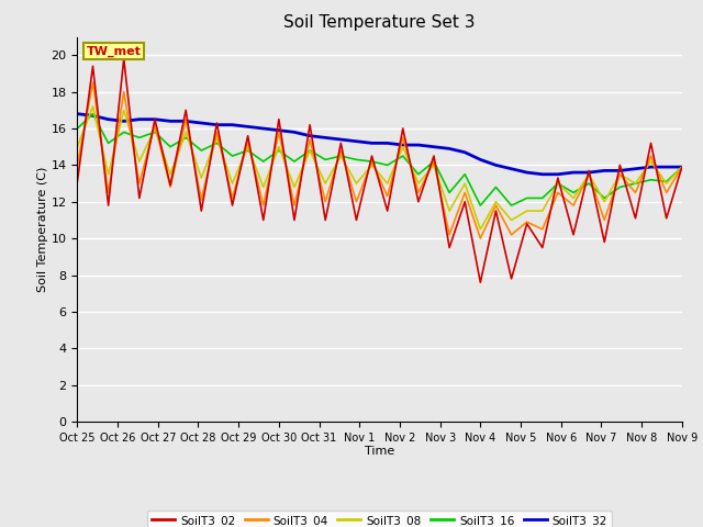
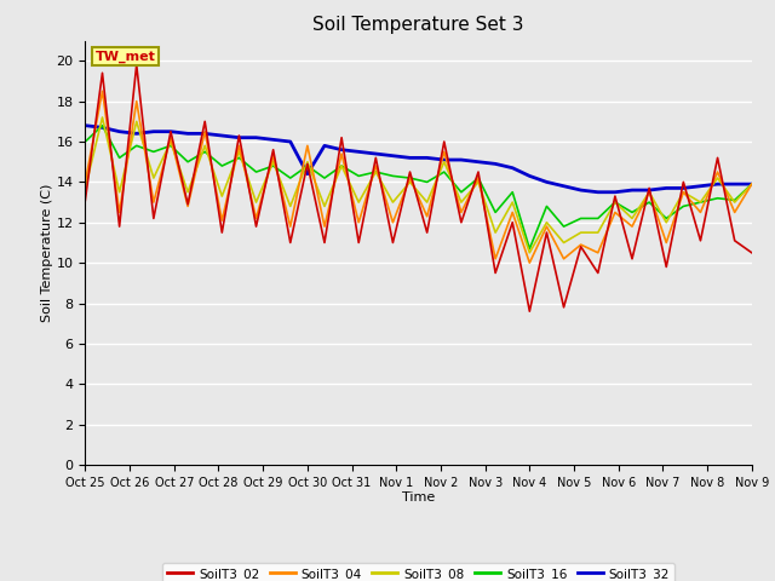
SoilT3_08/Oct 25: 15.0 -> 13.7
SoilT3_02/Oct 30: 16.5 -> 14.9
SoilT3_32/Oct 30: 15.9 -> 14.4
SoilT3_16/Nov 4: 11.8 -> 10.7
SoilT3_02/Nov 9: 13.9 -> 10.5
